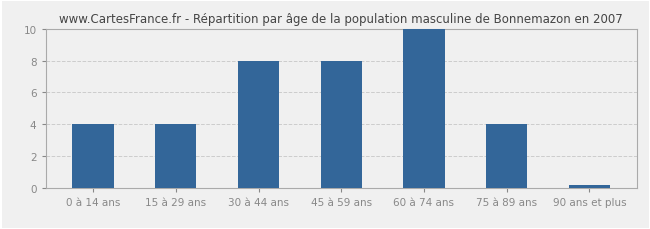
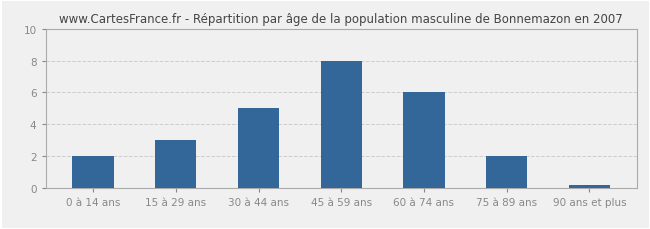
0 à 14 ans: 4.0 -> 2.0
15 à 29 ans: 4.0 -> 3.0
30 à 44 ans: 8.0 -> 5.0
60 à 74 ans: 10.0 -> 6.0
75 à 89 ans: 4.0 -> 2.0
